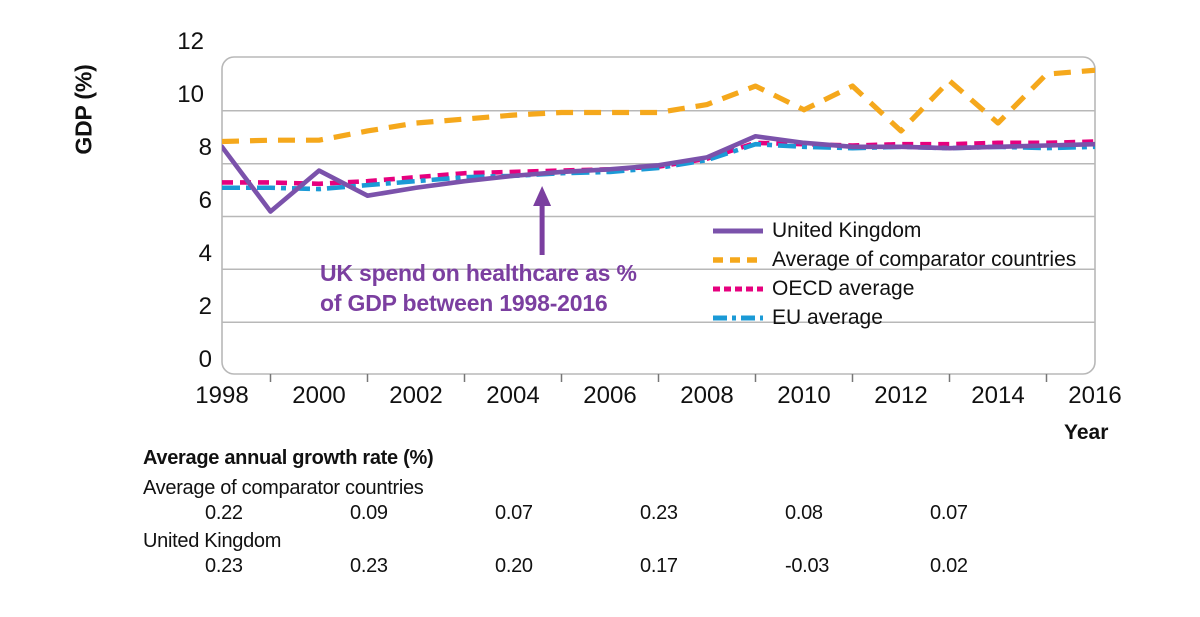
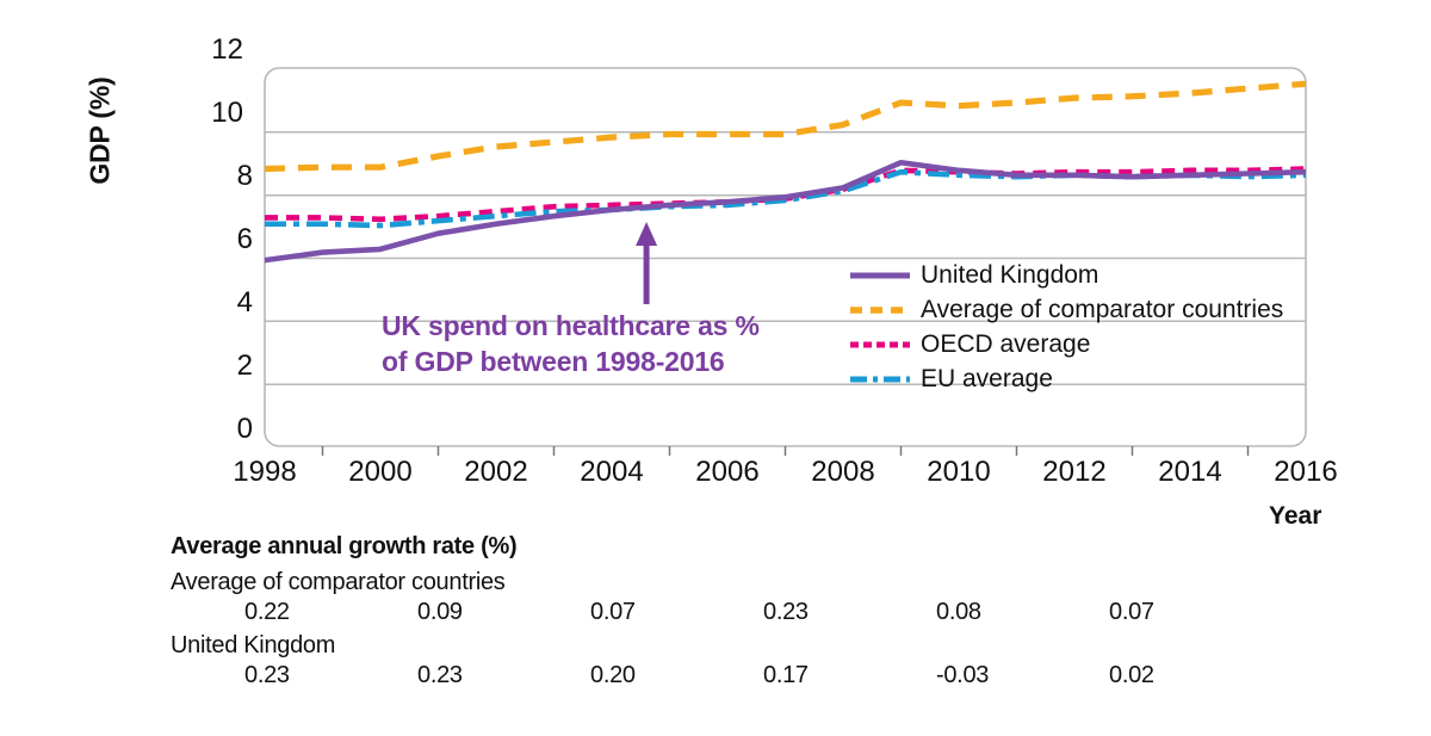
United Kingdom/1998: 8.6 -> 5.9
United Kingdom/2000: 7.7 -> 6.2
Average of comparator countries/2010: 10.0 -> 10.8
Average of comparator countries/2012: 9.2 -> 11.1
Average of comparator countries/2014: 9.5 -> 11.2
